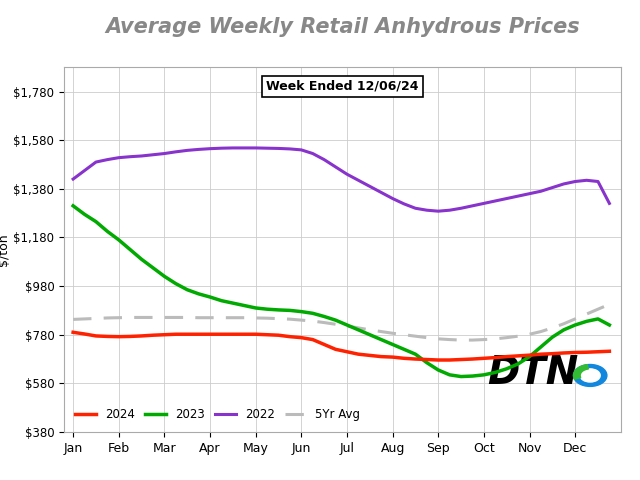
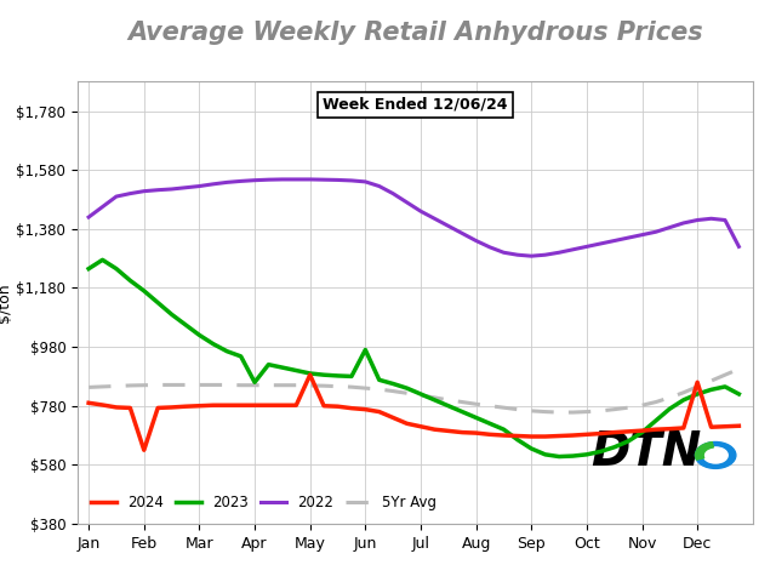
2023/Jan: $1,310 -> $1,245
2024/Feb: $772 -> $630
2023/Apr: $935 -> $860
2024/May: $782 -> $885
2023/Jun: $875 -> $970
2024/Dec: $707 -> $860
